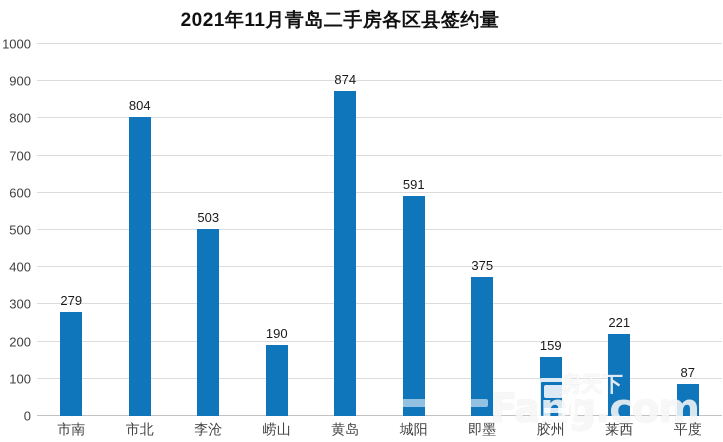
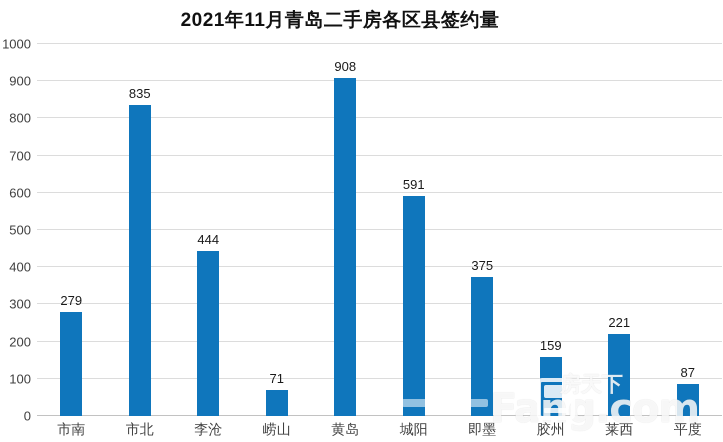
市北: 804 -> 835
李沧: 503 -> 444
崂山: 190 -> 71
黄岛: 874 -> 908
